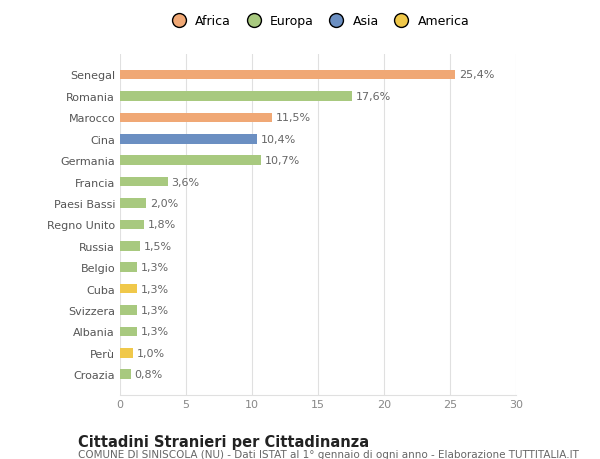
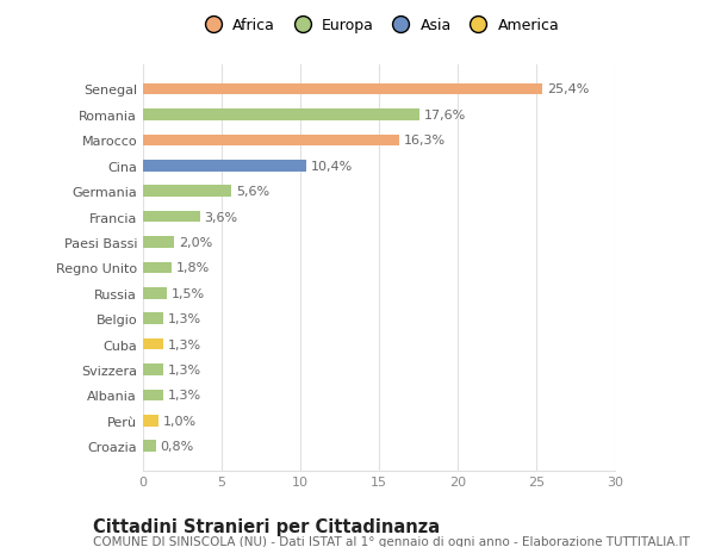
Marocco: 11,5% -> 16,3%
Germania: 10,7% -> 5,6%
